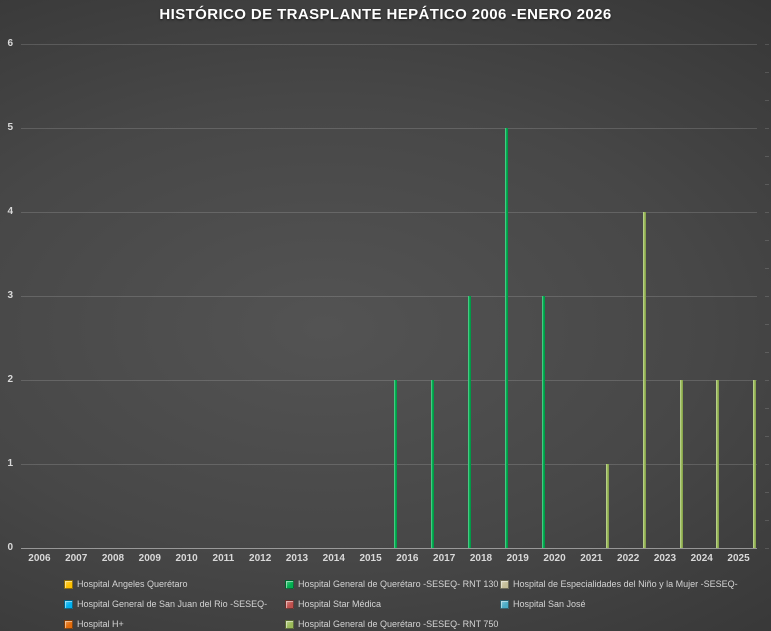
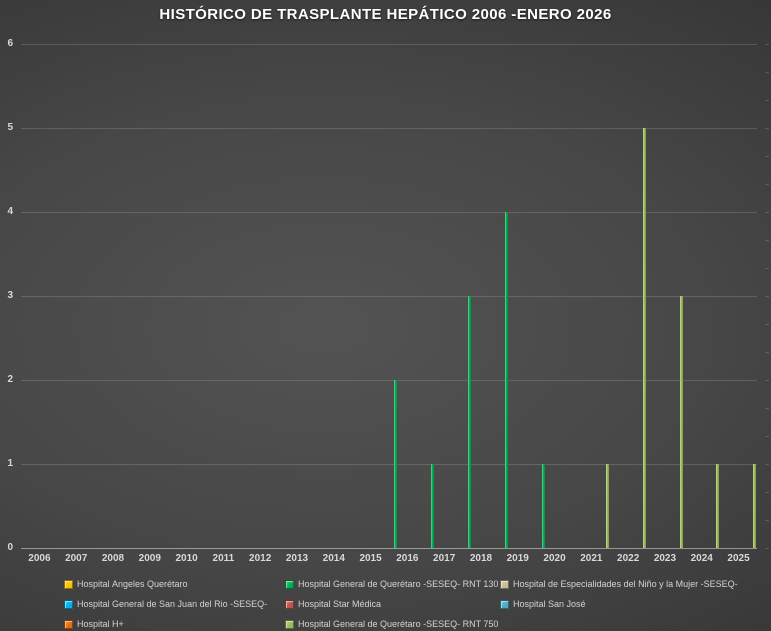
Hospital General de Querétaro -SESEQ- RNT 130/2017: 2 -> 1
Hospital General de Querétaro -SESEQ- RNT 130/2019: 5 -> 4
Hospital General de Querétaro -SESEQ- RNT 130/2020: 3 -> 1
Hospital General de Querétaro -SESEQ- RNT 750/2022: 4 -> 5
Hospital General de Querétaro -SESEQ- RNT 750/2023: 2 -> 3
Hospital General de Querétaro -SESEQ- RNT 750/2024: 2 -> 1
Hospital General de Querétaro -SESEQ- RNT 750/2025: 2 -> 1
